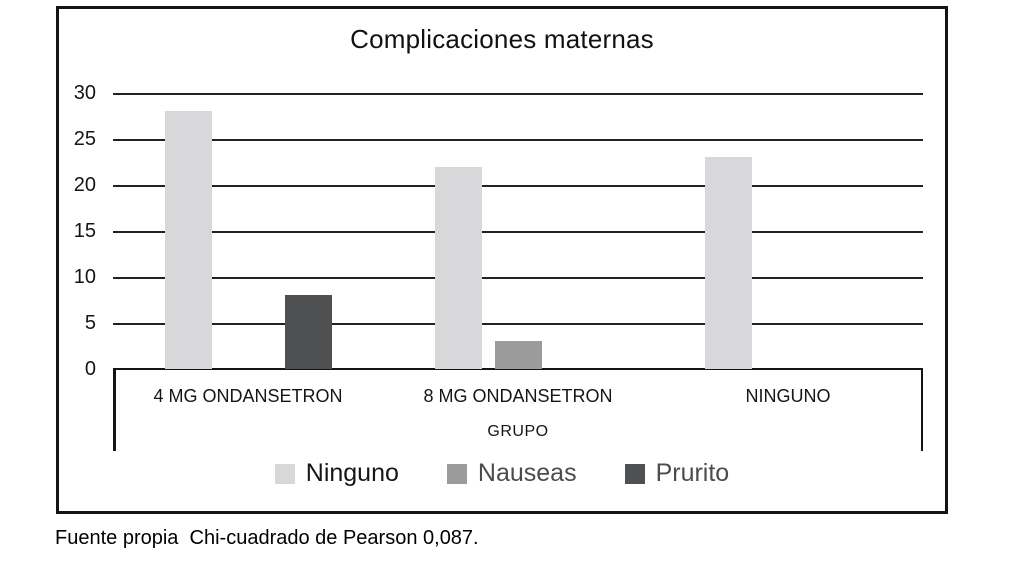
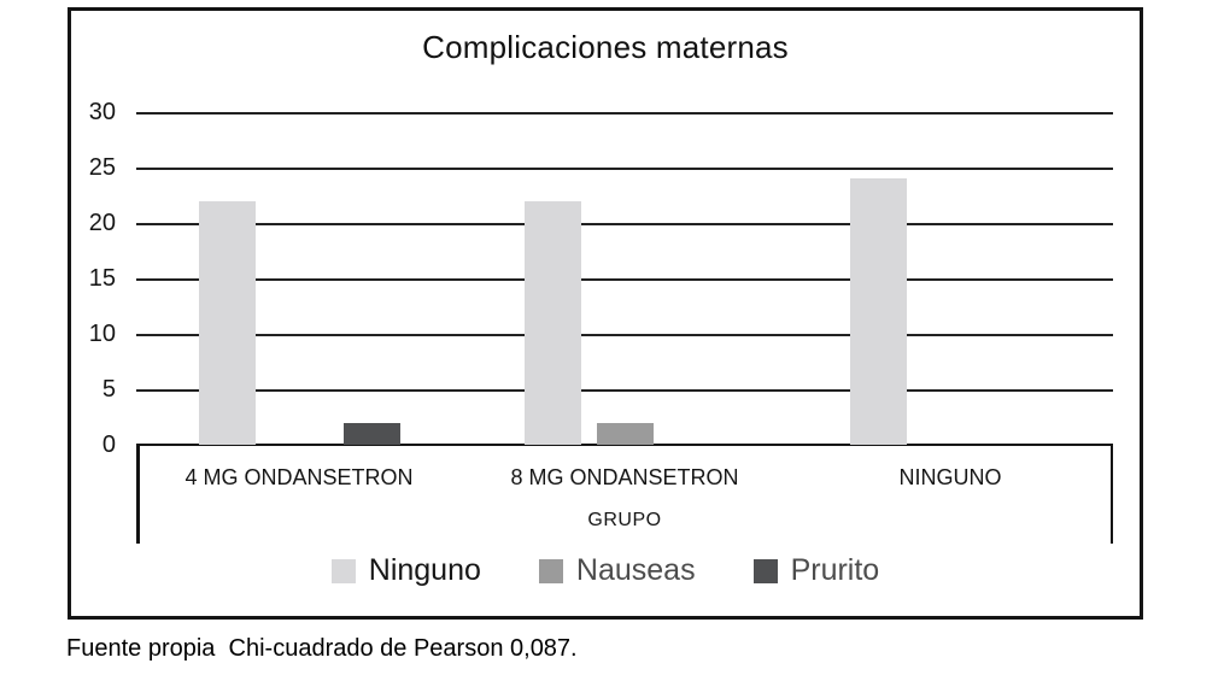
Ninguno/4 MG ONDANSETRON: 28 -> 22
Prurito/4 MG ONDANSETRON: 8 -> 2
Nauseas/8 MG ONDANSETRON: 3 -> 2
Ninguno/NINGUNO: 23 -> 24
